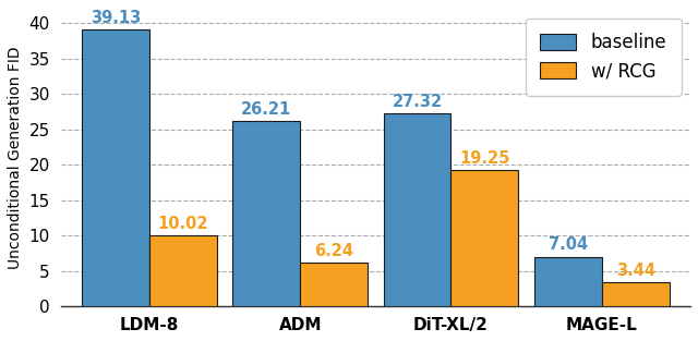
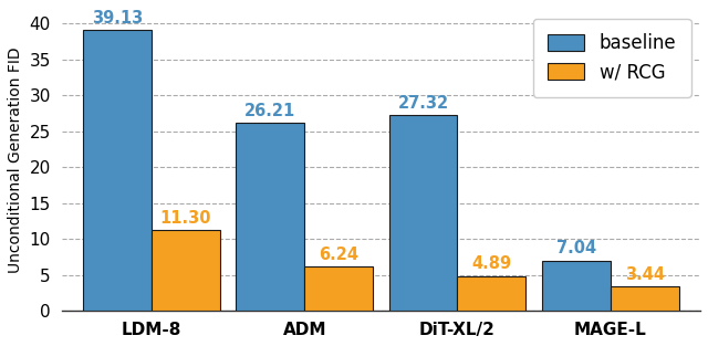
w/ RCG/LDM-8: 10.02 -> 11.30
w/ RCG/DiT-XL/2: 19.25 -> 4.89
